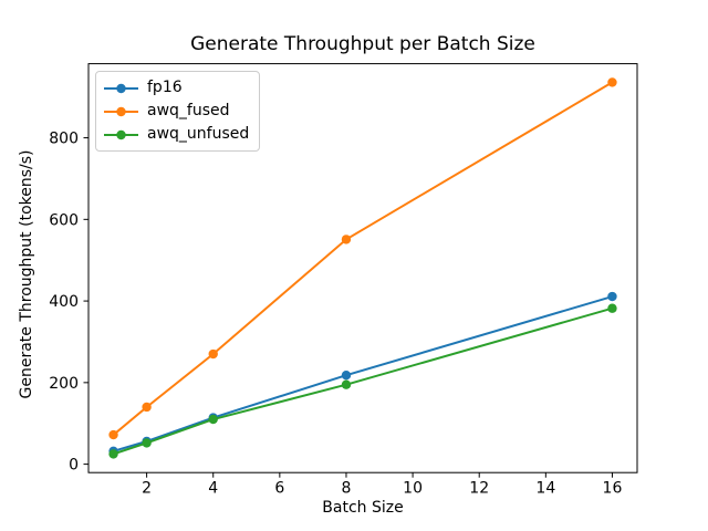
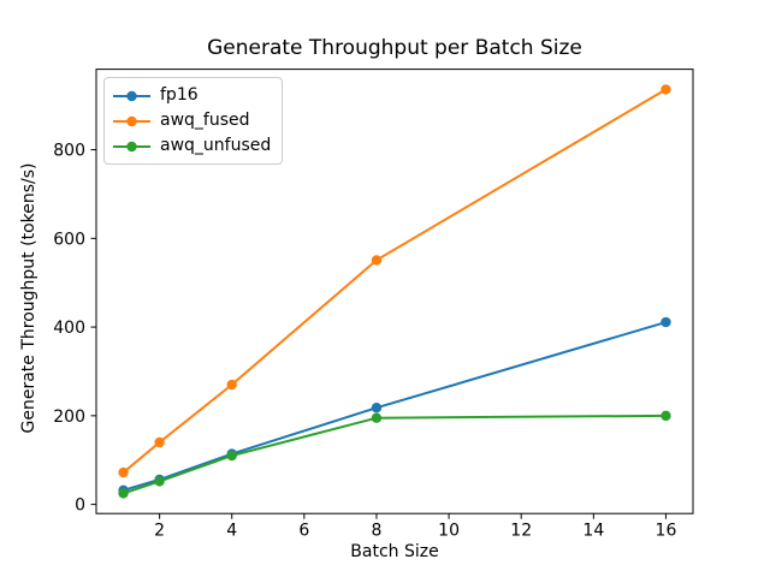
awq_unfused/16: 380 -> 200
